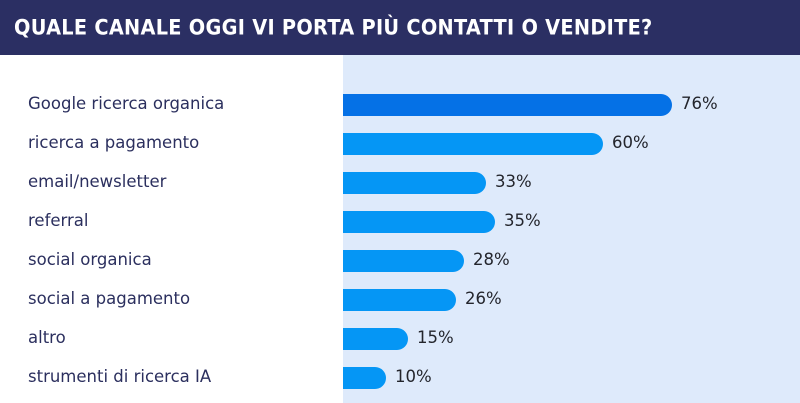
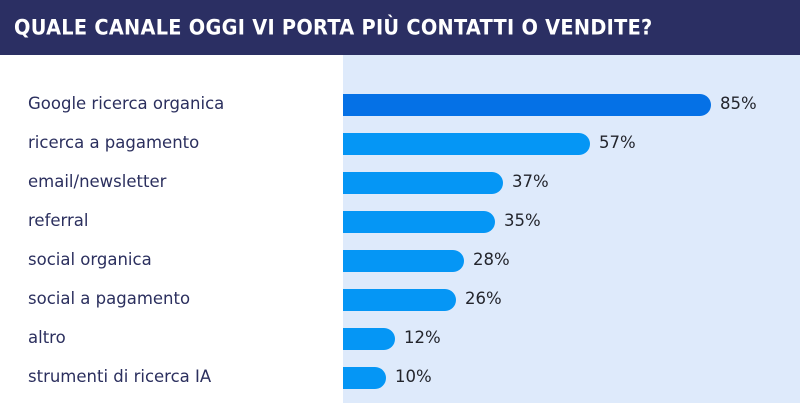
Google ricerca organica: 76% -> 85%
ricerca a pagamento: 60% -> 57%
email/newsletter: 33% -> 37%
altro: 15% -> 12%
